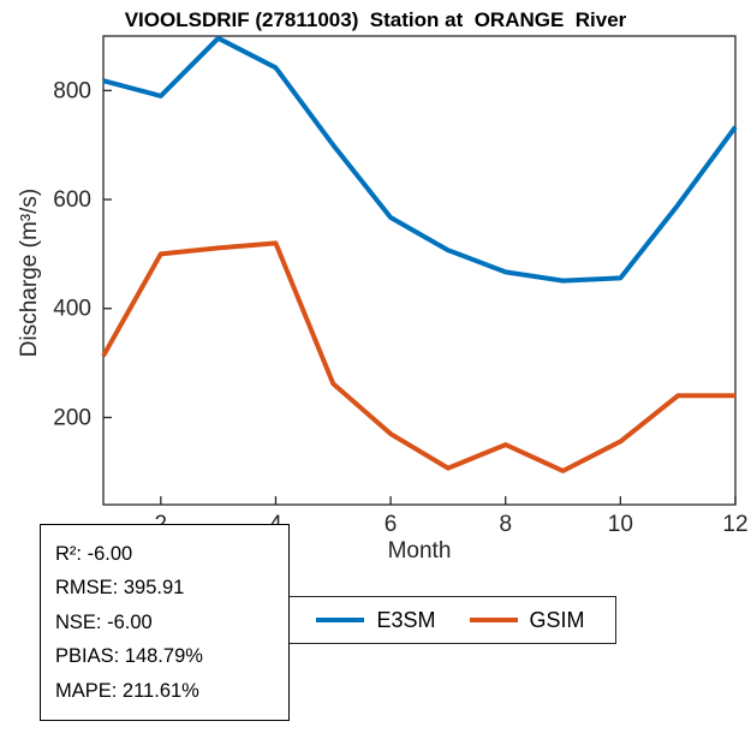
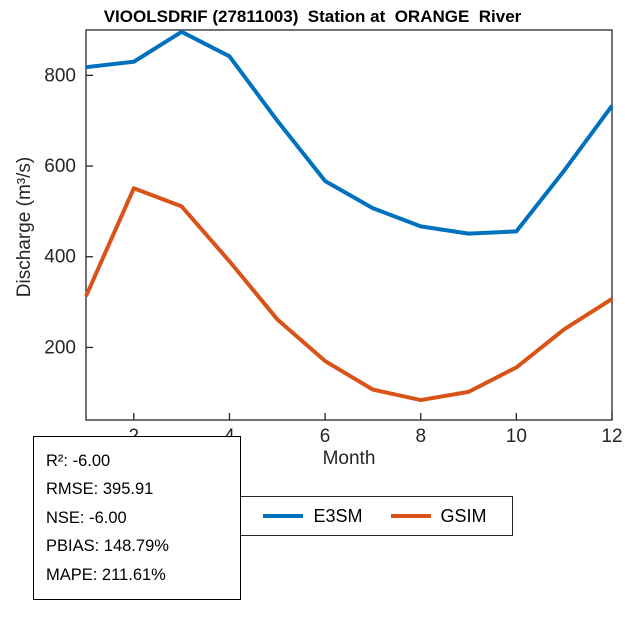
E3SM/2: 790 -> 830
GSIM/2: 500 -> 550
GSIM/4: 520 -> 390
GSIM/8: 150 -> 80
GSIM/12: 240 -> 310
